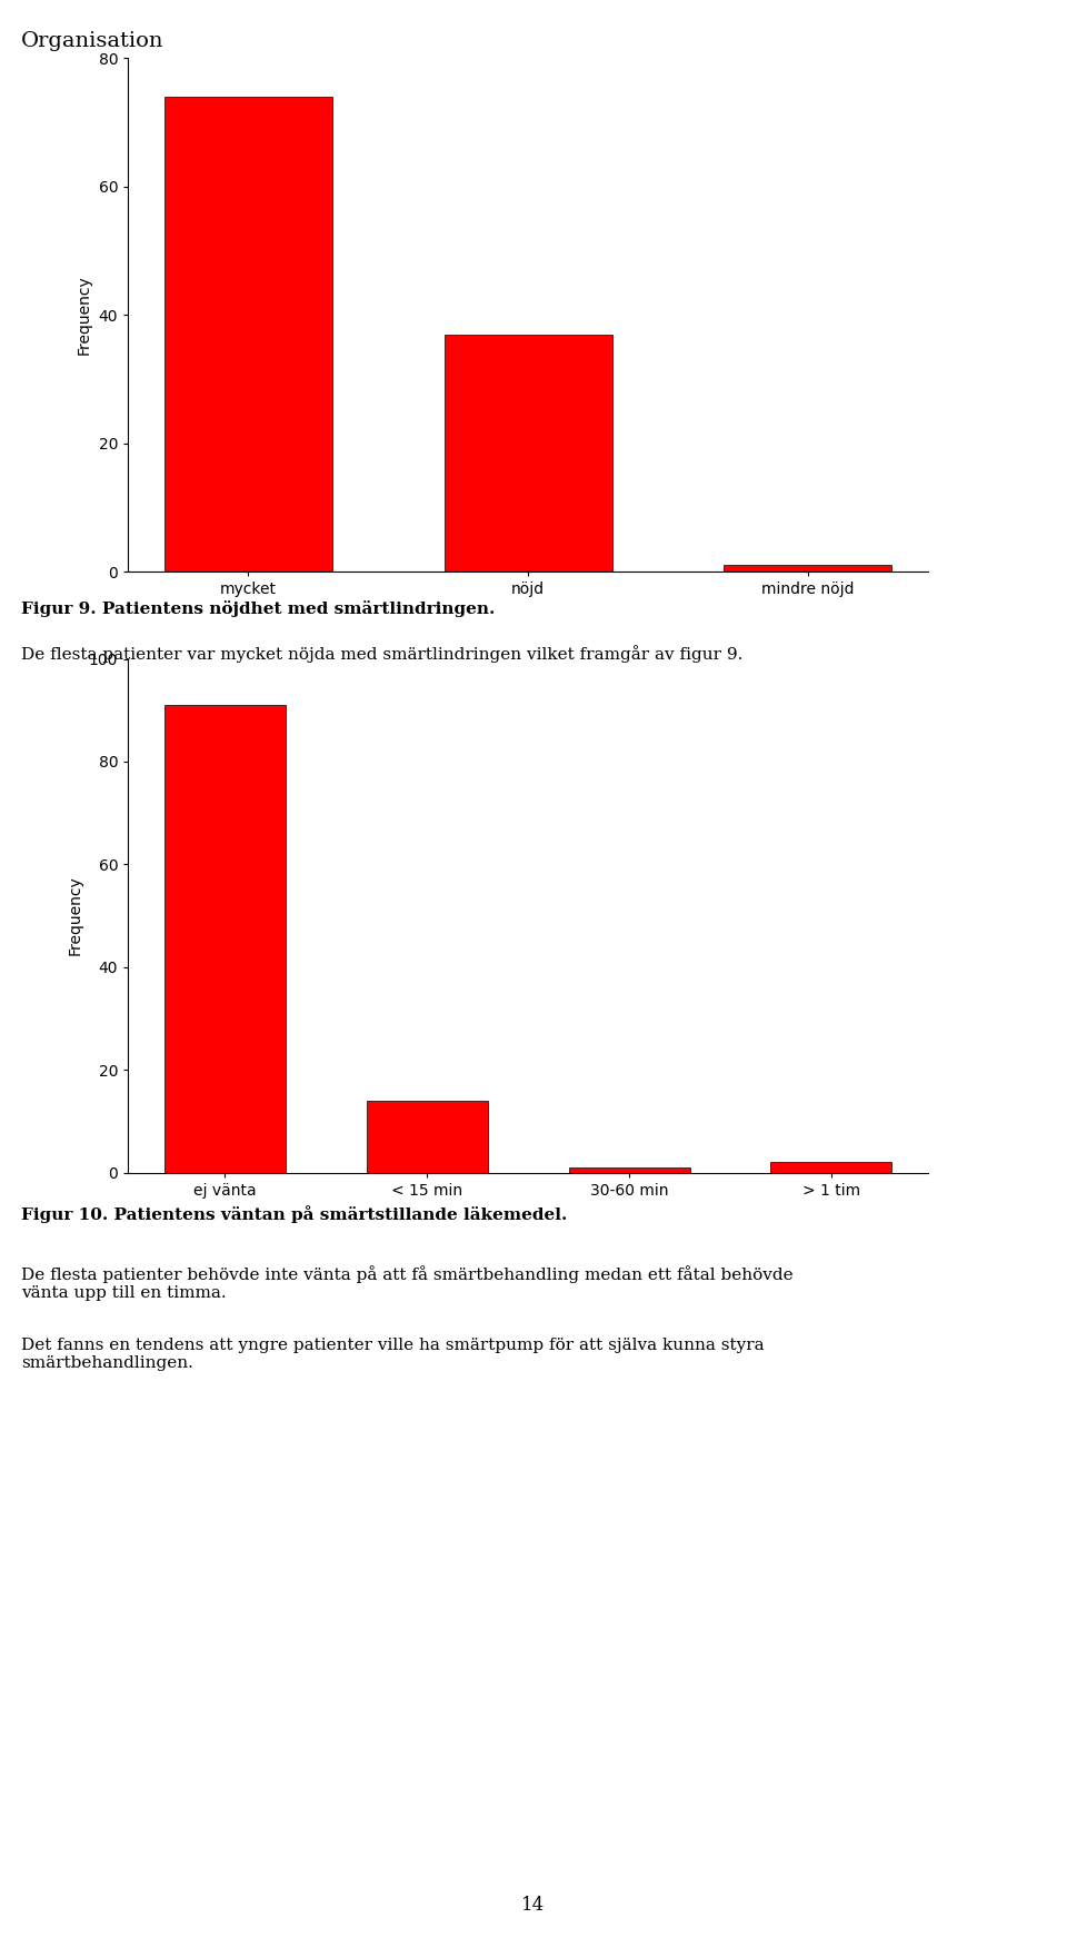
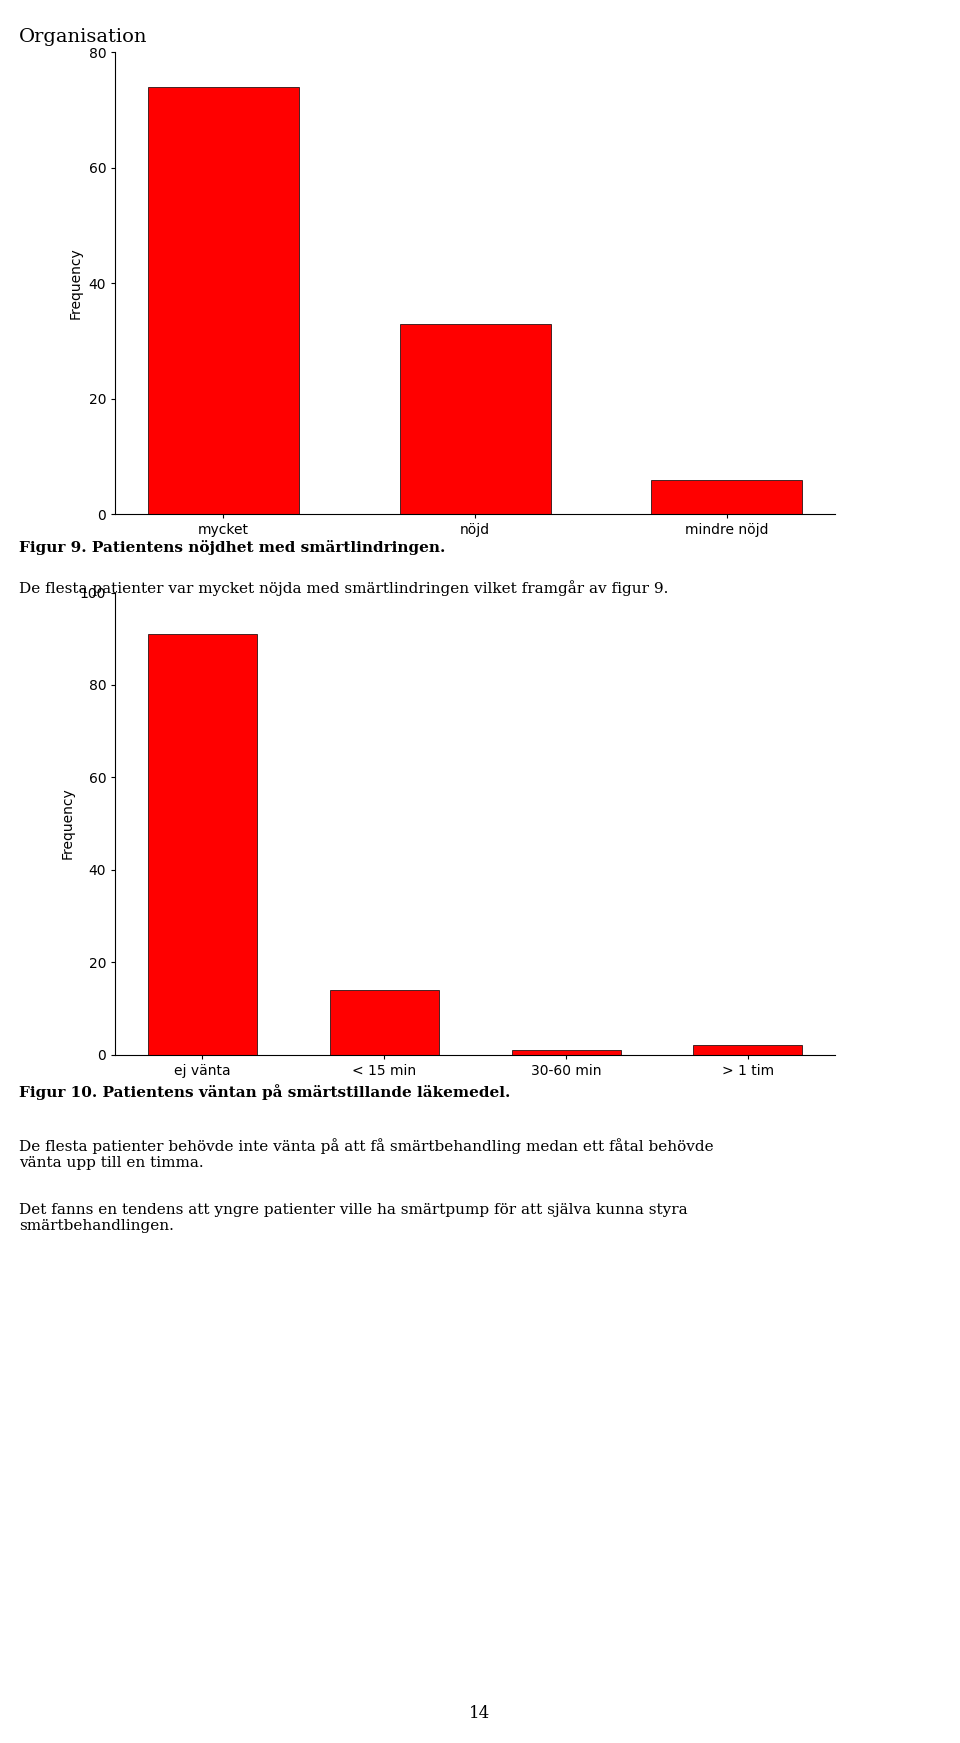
nöjd: 37 -> 33
mindre nöjd: 1 -> 6
